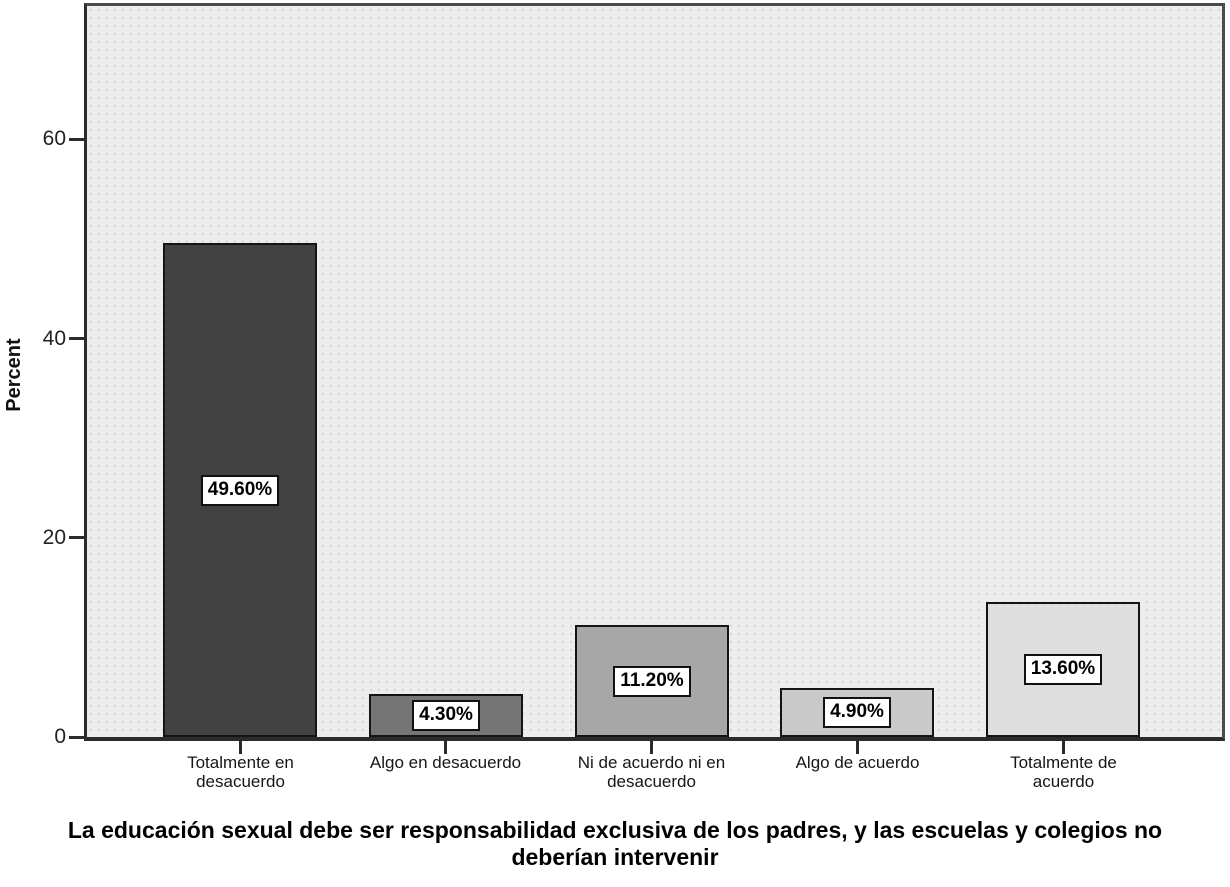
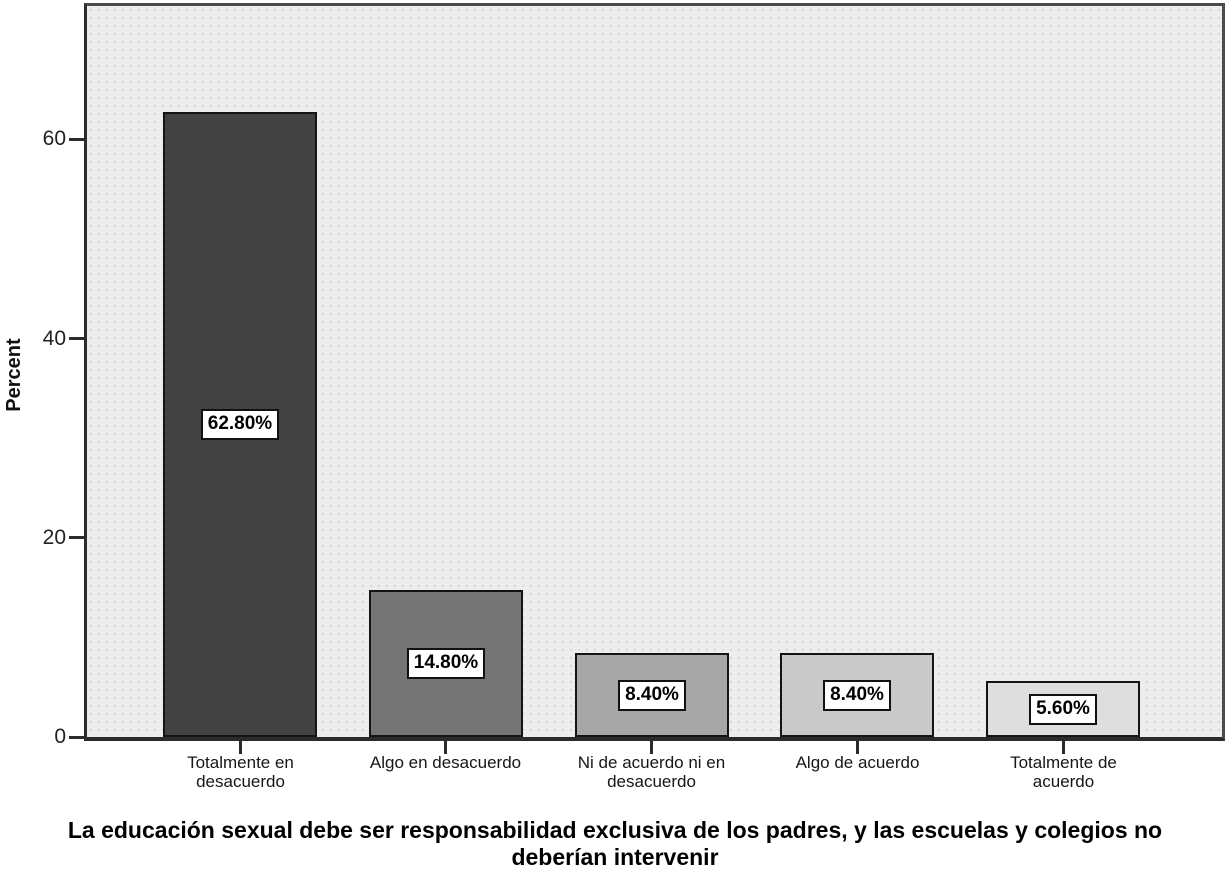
Totalmente en desacuerdo: 49.60% -> 62.80%
Algo en desacuerdo: 4.30% -> 14.80%
Ni de acuerdo ni en desacuerdo: 11.20% -> 8.40%
Algo de acuerdo: 4.90% -> 8.40%
Totalmente de acuerdo: 13.60% -> 5.60%
